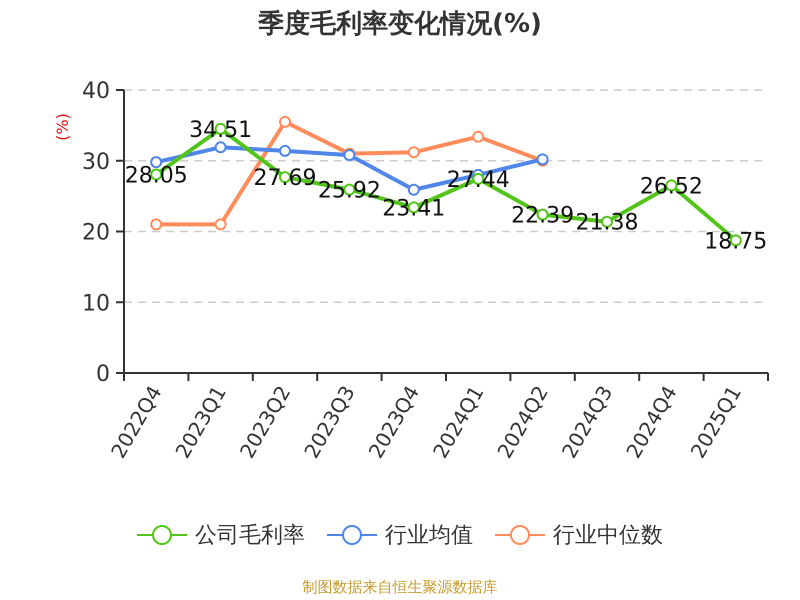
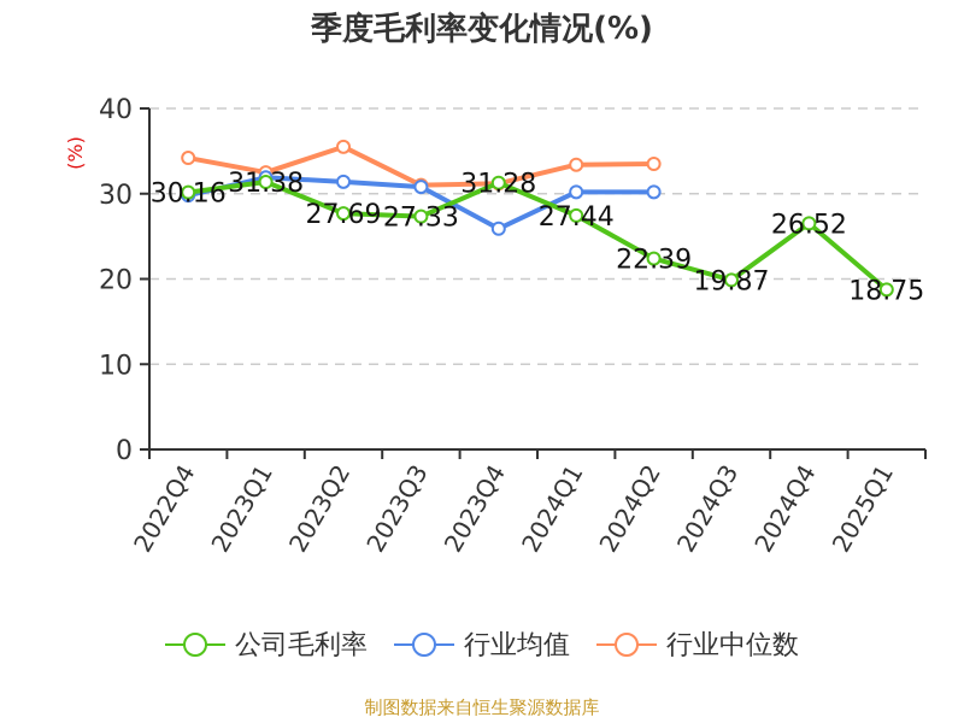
公司毛利率/2022Q4: 28.05 -> 30.16
行业中位数/2022Q4: 21 -> 34
公司毛利率/2023Q1: 34.51 -> 31.38
行业中位数/2023Q1: 21 -> 32
公司毛利率/2023Q3: 25.92 -> 27.33
公司毛利率/2023Q4: 23.41 -> 31.28
行业均值/2024Q1: 28 -> 30
行业中位数/2024Q2: 30 -> 34
公司毛利率/2024Q3: 21.38 -> 19.87
